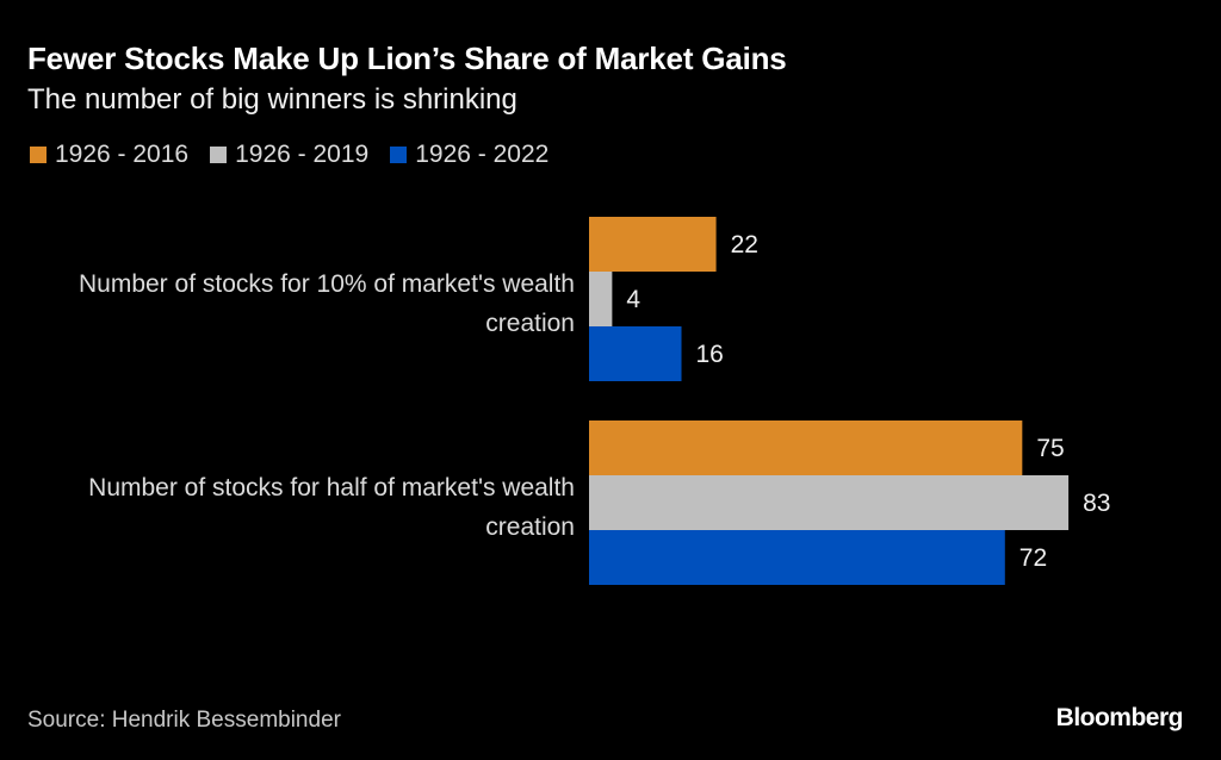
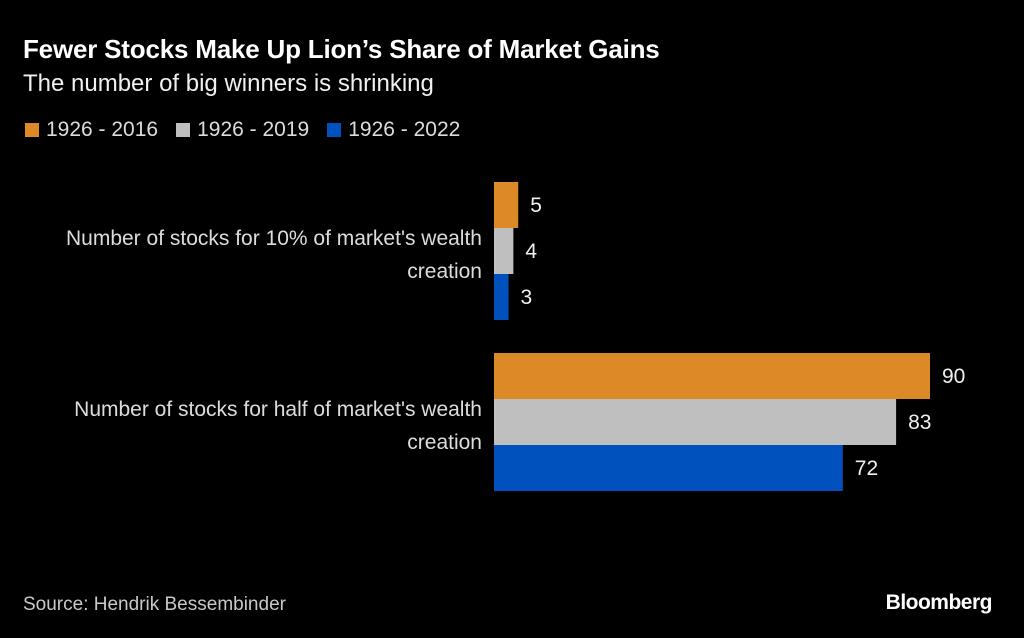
1926 - 2016/Number of stocks for 10% of market's wealth creation: 22 -> 5
1926 - 2022/Number of stocks for 10% of market's wealth creation: 16 -> 3
1926 - 2016/Number of stocks for half of market's wealth creation: 75 -> 90
